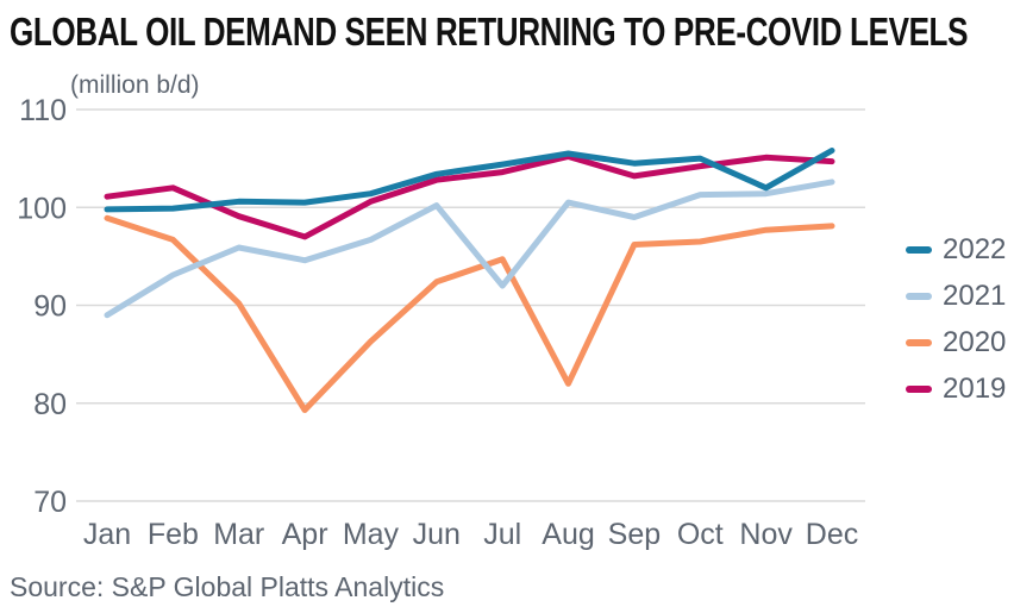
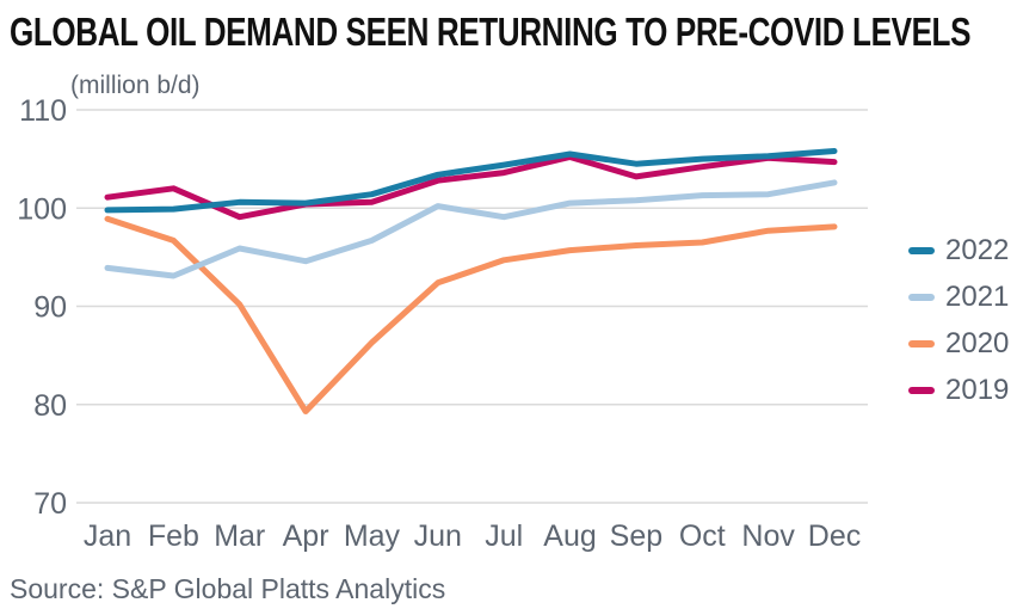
2021/Jan: 89 -> 94
2019/Apr: 97 -> 100
2021/Jul: 92 -> 99
2020/Aug: 82 -> 96
2021/Sep: 99 -> 101
2022/Nov: 102 -> 105
